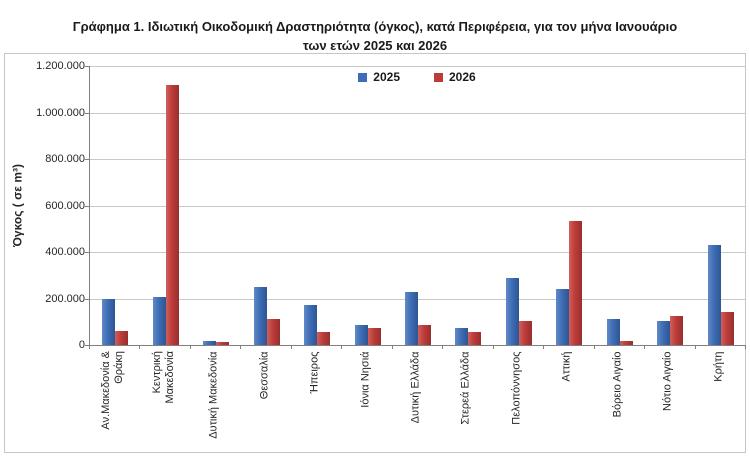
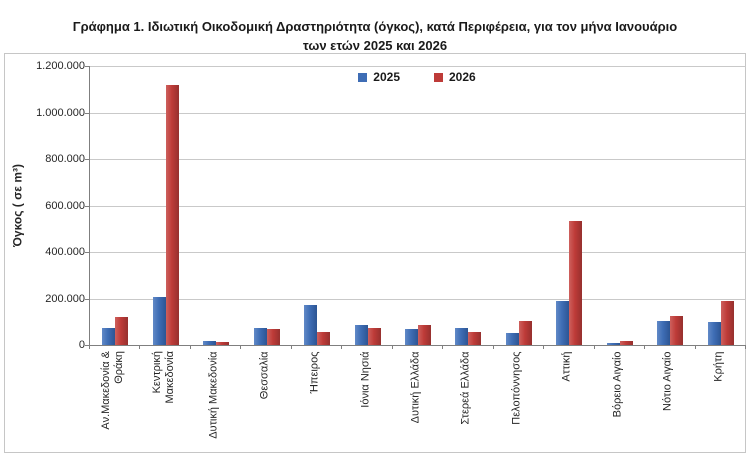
2025/Αν.Μακεδονία & Θράκη: 200000 -> 80000
2026/Αν.Μακεδονία & Θράκη: 60000 -> 120000
2025/Θεσσαλία: 250000 -> 80000
2026/Θεσσαλία: 110000 -> 70000
2025/Δυτική Ελλάδα: 230000 -> 70000
2025/Πελοπόννησος: 290000 -> 50000
2025/Αττική: 240000 -> 190000
2025/Βόρειο Αιγαίο: 110000 -> 10000
2025/Κρήτη: 430000 -> 100000
2026/Κρήτη: 140000 -> 190000
